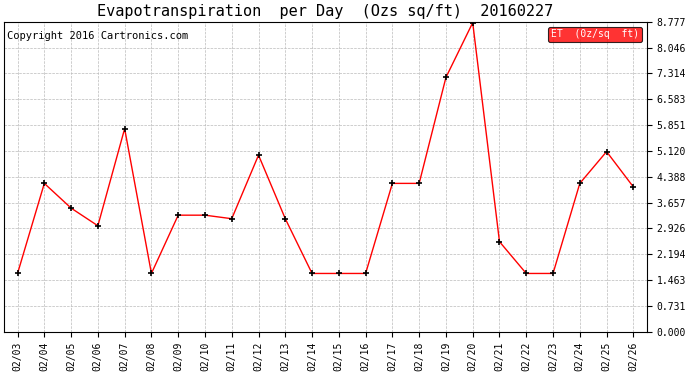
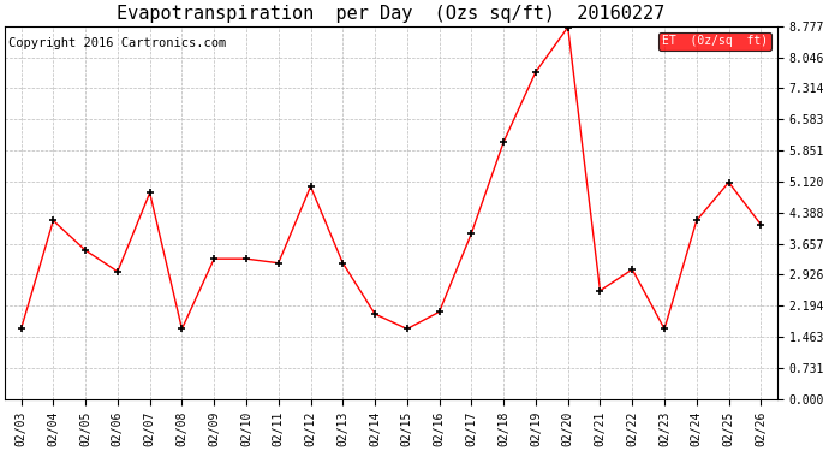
02/07: 5.75 -> 4.85
02/14: 1.65 -> 2.00
02/16: 1.65 -> 2.05
02/17: 4.20 -> 3.90
02/18: 4.20 -> 6.05
02/19: 7.20 -> 7.70
02/22: 1.65 -> 3.05
